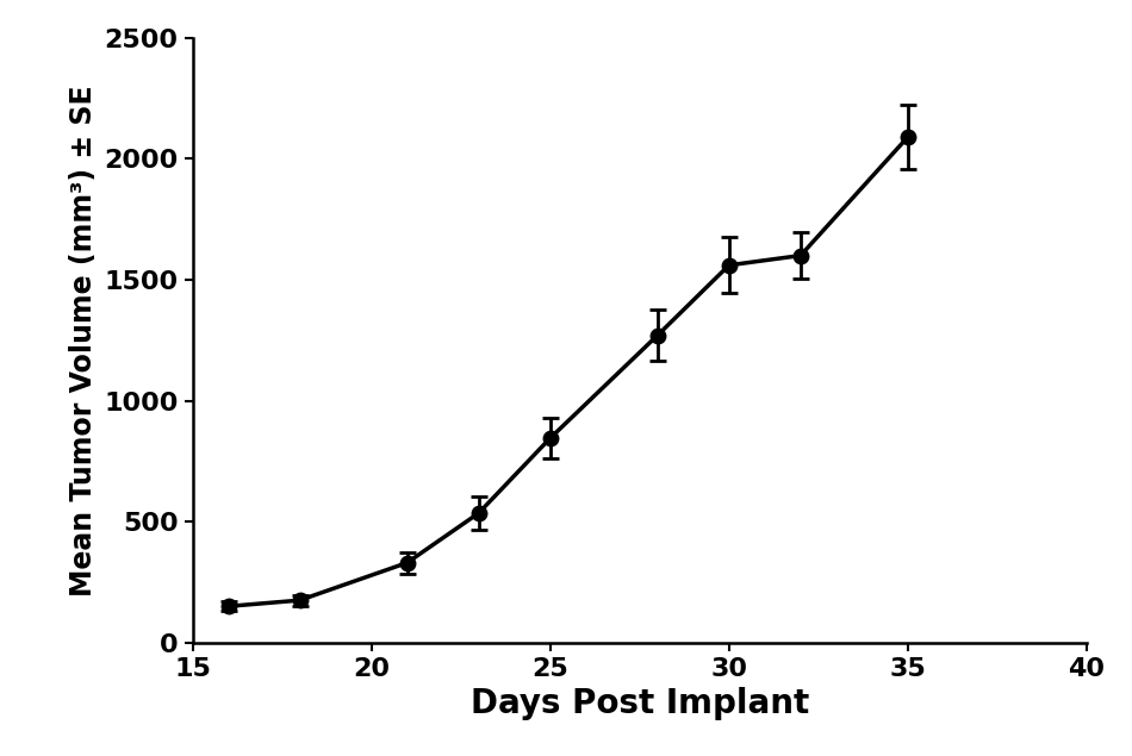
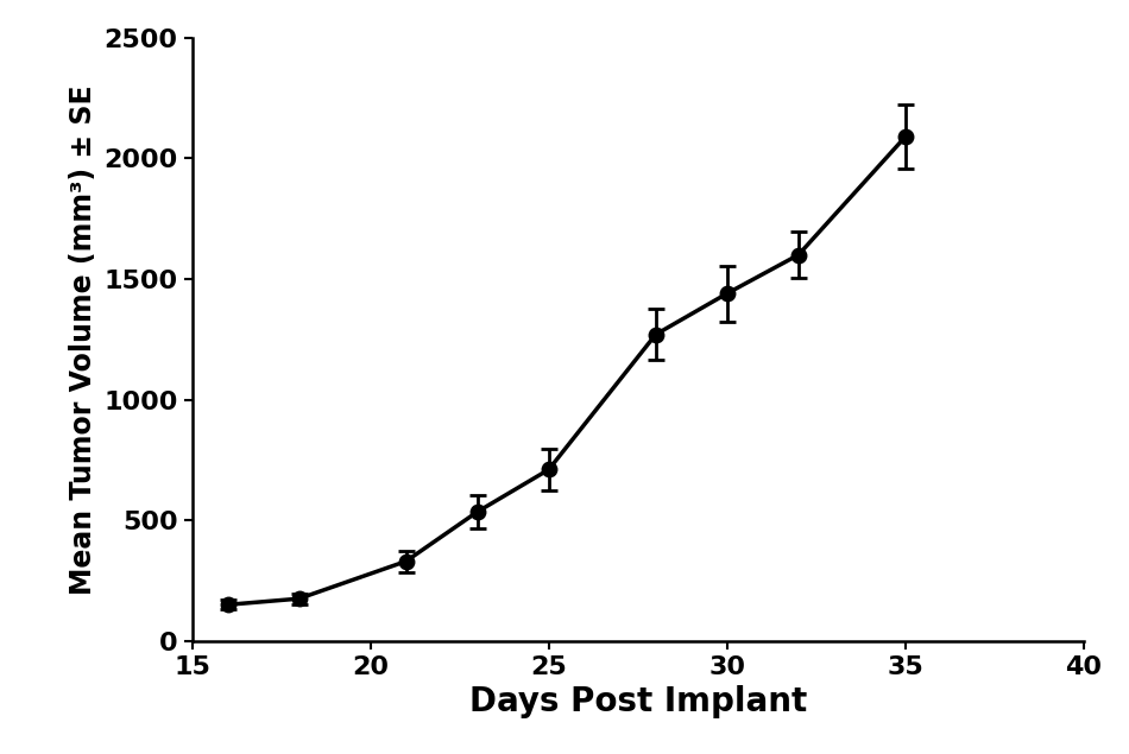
25: 845 -> 710
30: 1560 -> 1440
